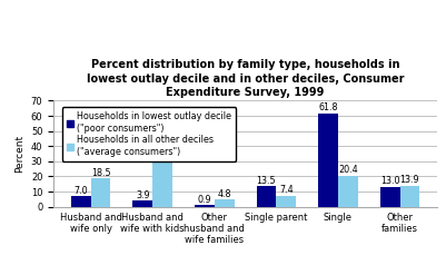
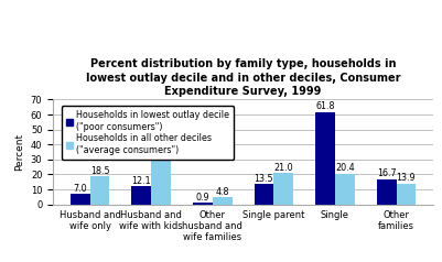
Households in lowest outlay decile ("poor consumers")/Husband and wife with kids: 3.9 -> 12.1
Households in all other deciles ("average consumers")/Single parent: 7.4 -> 21.0
Households in lowest outlay decile ("poor consumers")/Other families: 13.0 -> 16.7
